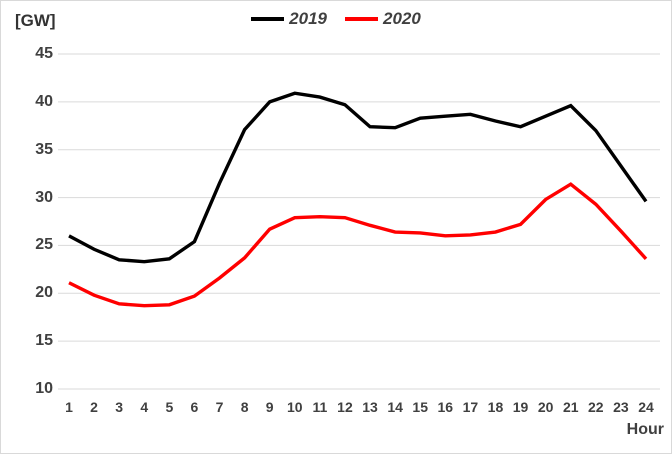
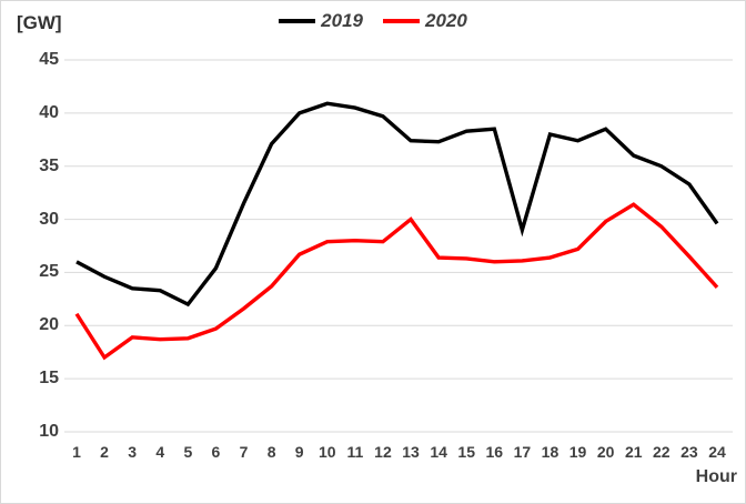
2020/2: 20 -> 17
2019/5: 24 -> 22
2020/13: 27 -> 30
2019/17: 39 -> 29
2019/21: 40 -> 36
2019/22: 37 -> 35
